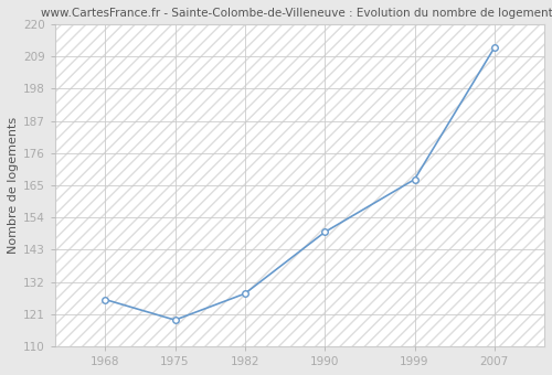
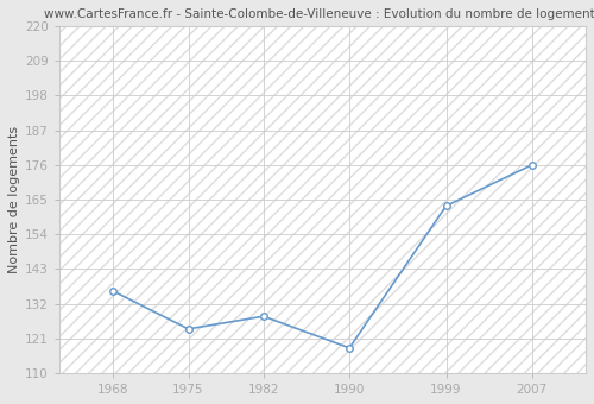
1968: 126 -> 136
1975: 119 -> 124
1990: 149 -> 118
1999: 167 -> 163
2007: 212 -> 176
